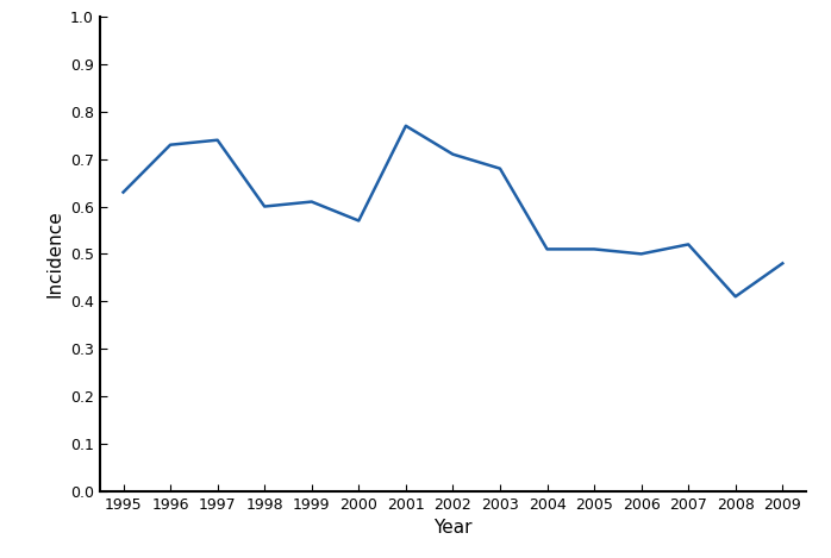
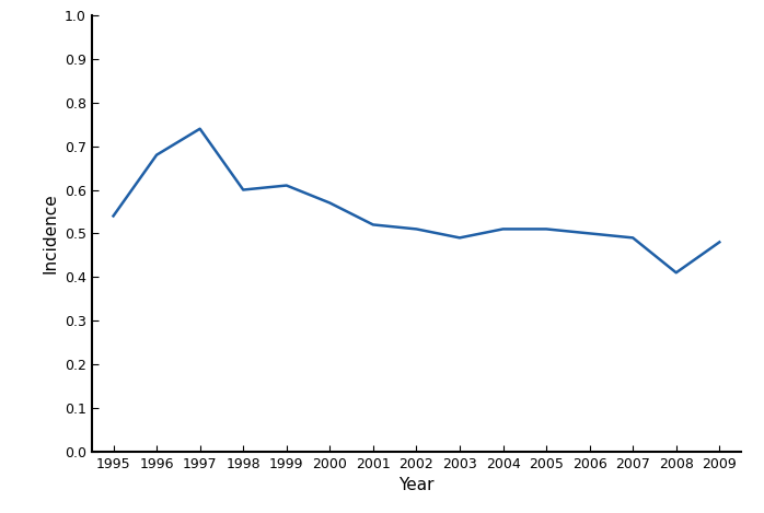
1995: 0.63 -> 0.54
1996: 0.73 -> 0.68
2001: 0.77 -> 0.52
2002: 0.71 -> 0.51
2003: 0.68 -> 0.49
2007: 0.52 -> 0.49
